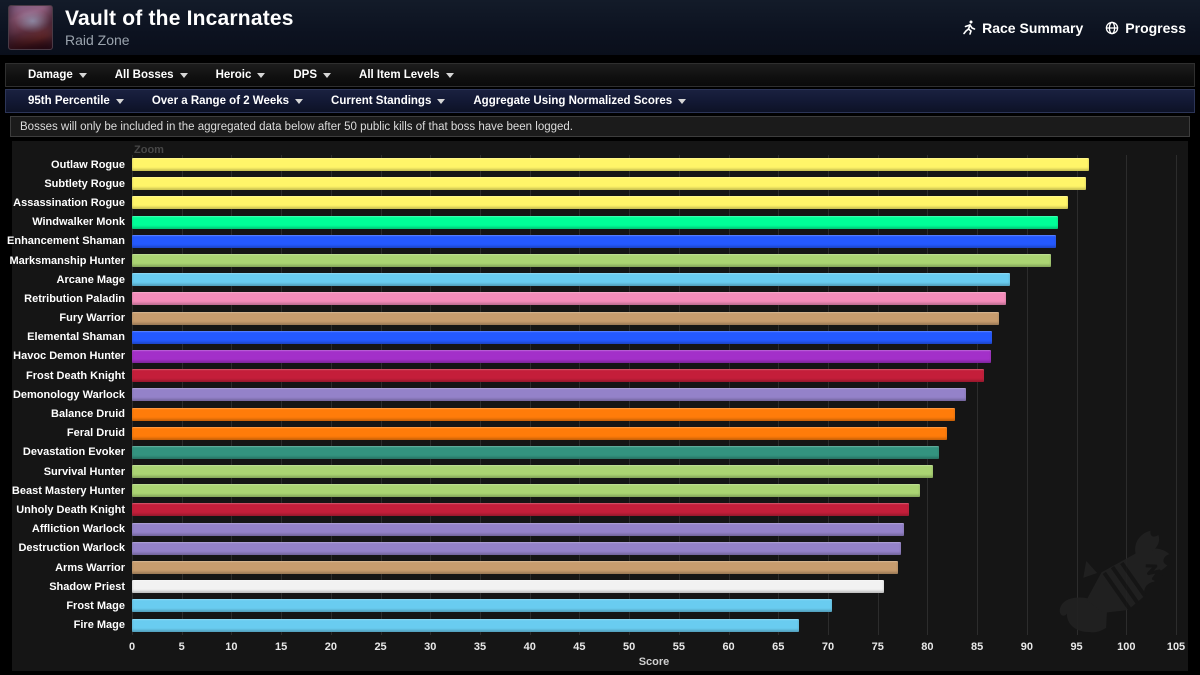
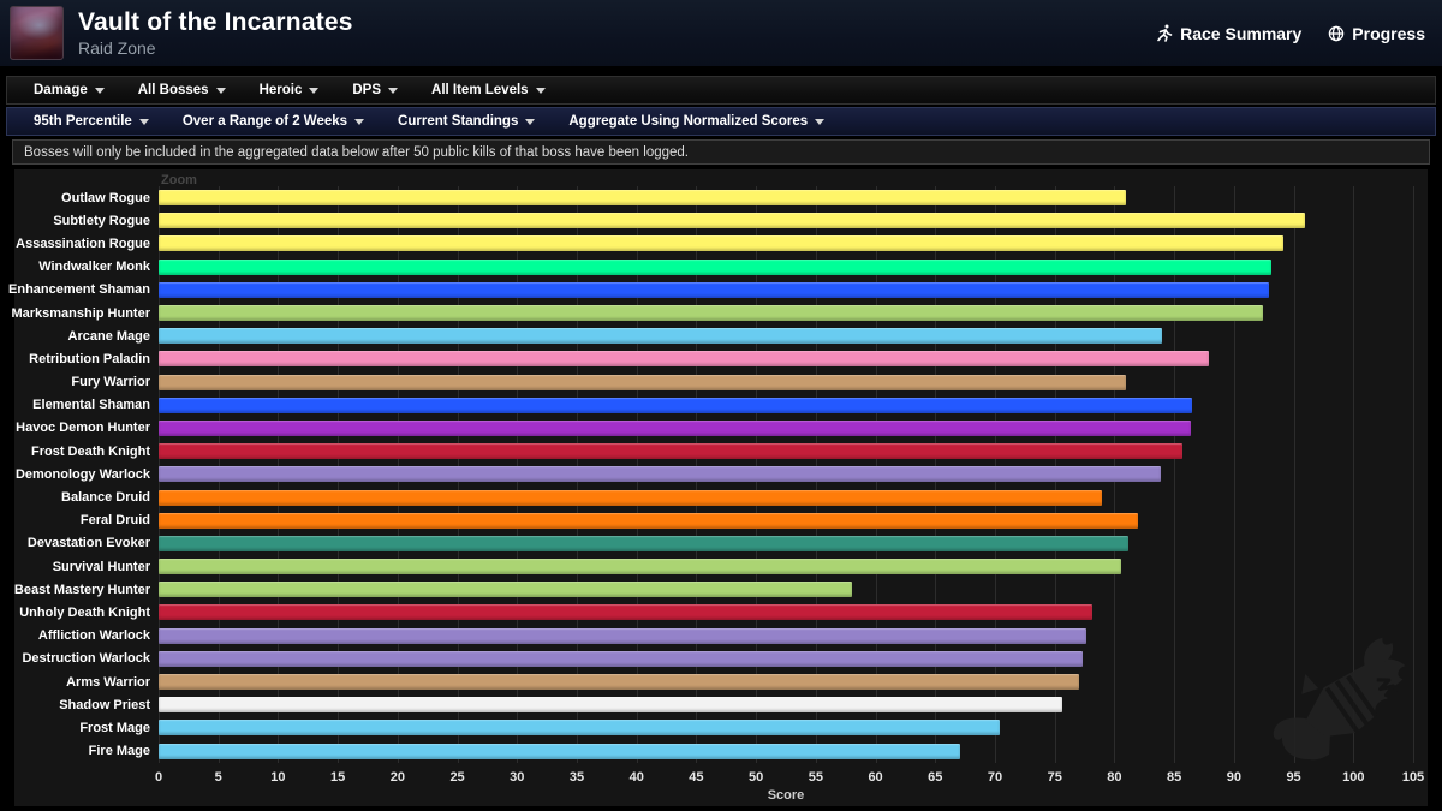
Outlaw Rogue: 96 -> 81
Arcane Mage: 88 -> 84
Fury Warrior: 87 -> 81
Balance Druid: 83 -> 79
Beast Mastery Hunter: 79 -> 58
